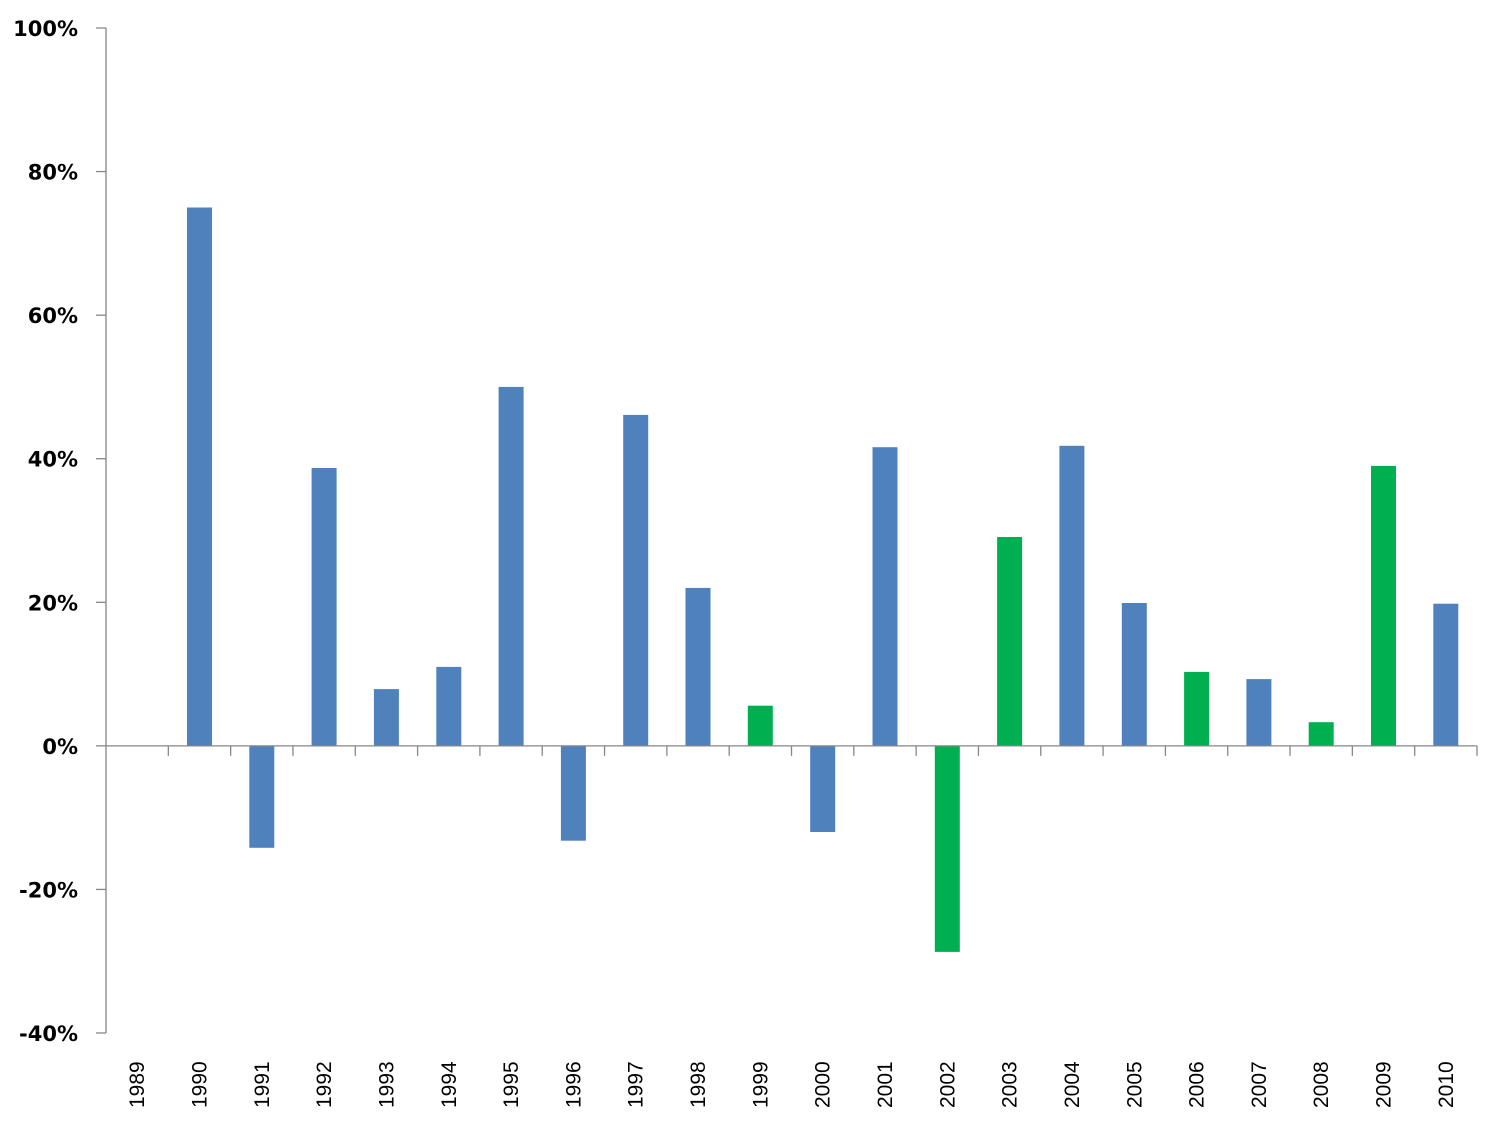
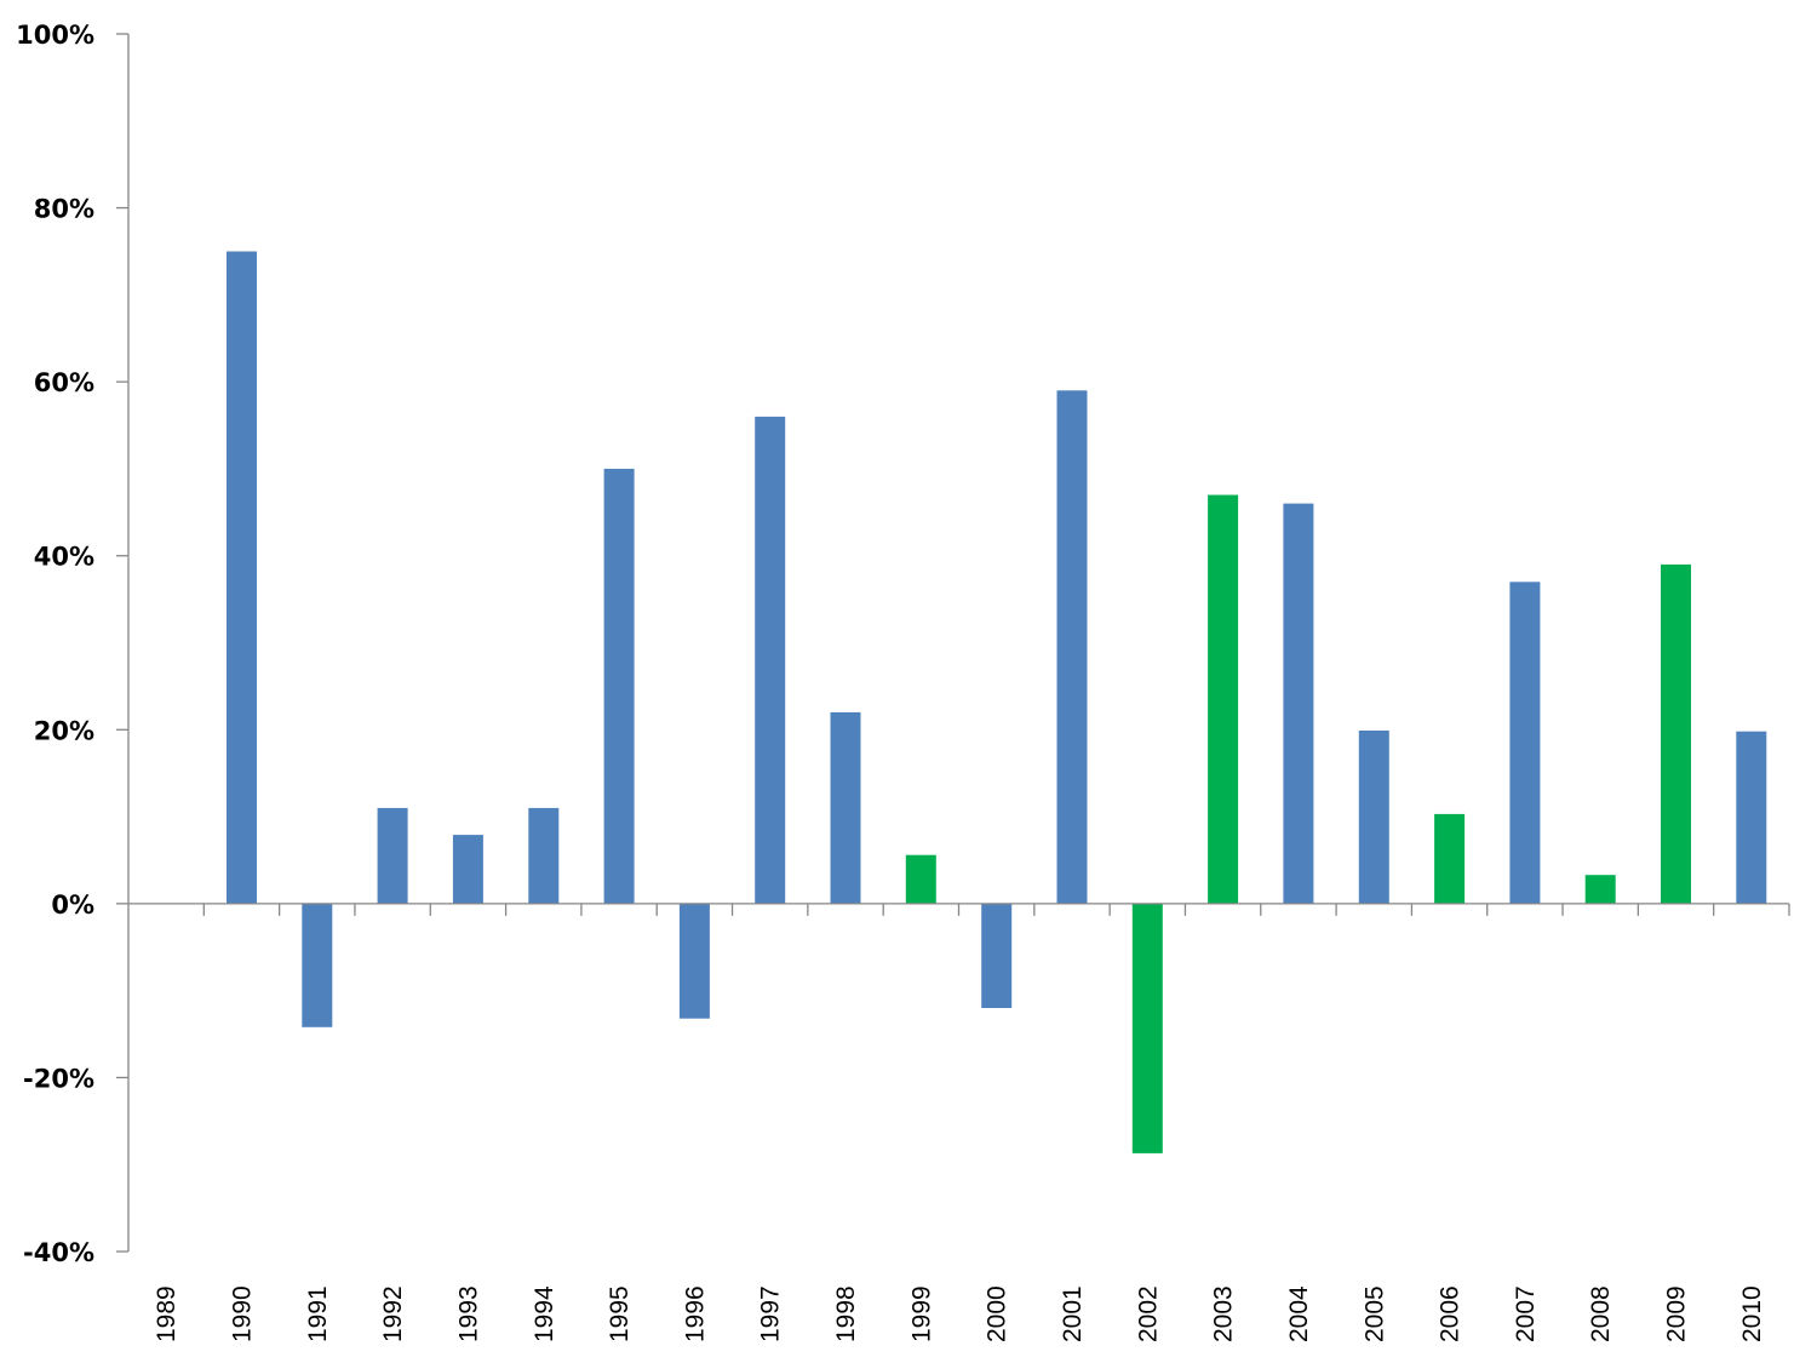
1992: 39% -> 11%
1997: 46% -> 56%
2001: 42% -> 59%
2003: 29% -> 47%
2004: 42% -> 46%
2007: 9% -> 37%
